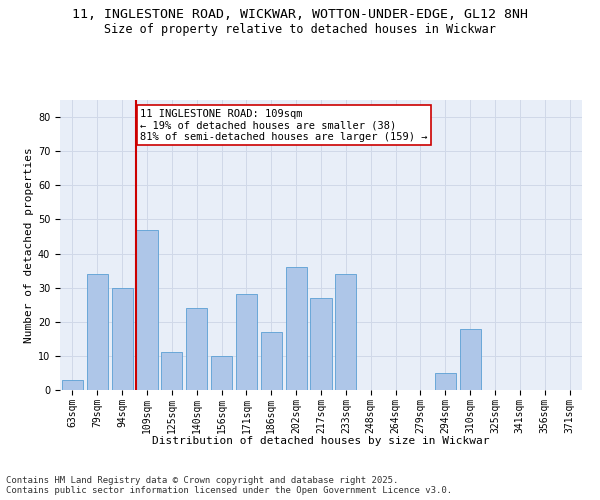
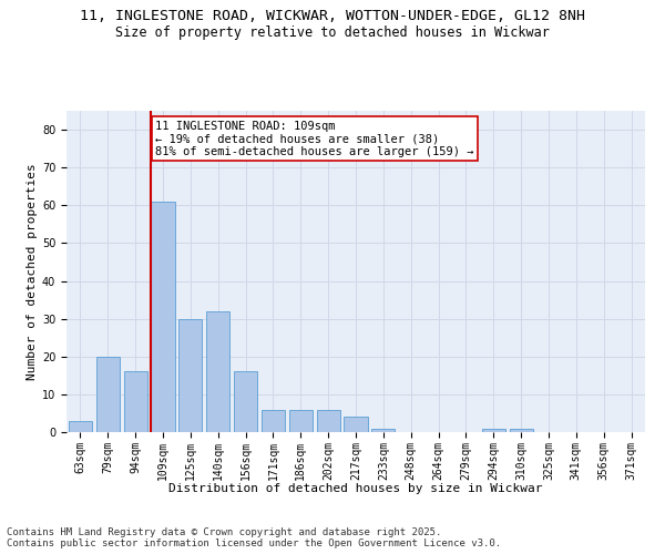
79sqm: 34 -> 20
94sqm: 30 -> 16
109sqm: 47 -> 61
125sqm: 11 -> 30
140sqm: 24 -> 32
156sqm: 10 -> 16
171sqm: 28 -> 6
186sqm: 17 -> 6
202sqm: 36 -> 6
217sqm: 27 -> 4
233sqm: 34 -> 1
294sqm: 5 -> 1
310sqm: 18 -> 1
